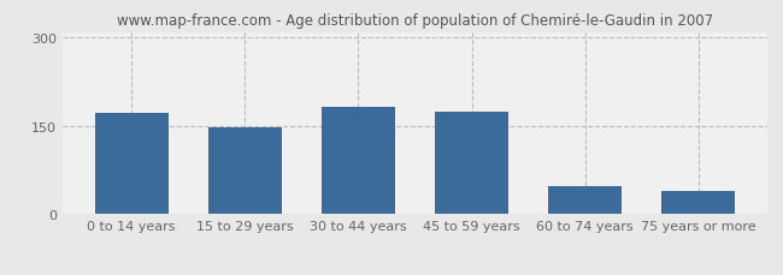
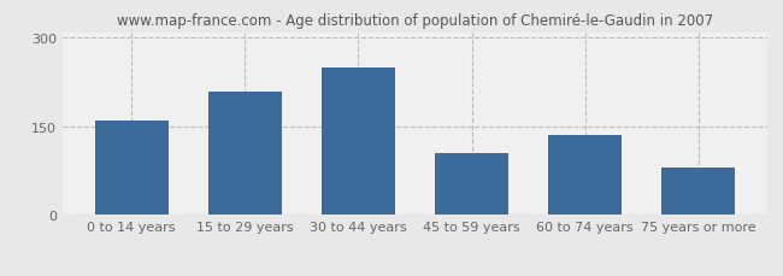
0 to 14 years: 173 -> 160
15 to 29 years: 148 -> 210
30 to 44 years: 182 -> 250
45 to 59 years: 175 -> 105
60 to 74 years: 47 -> 135
75 years or more: 40 -> 80
